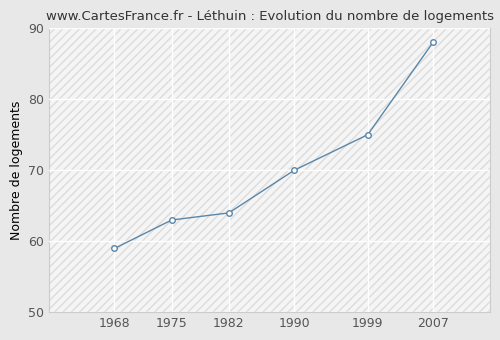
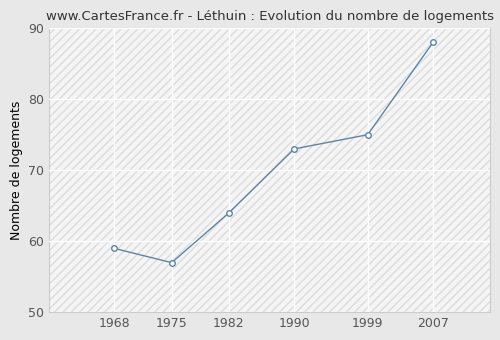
1975: 63 -> 57
1990: 70 -> 73
